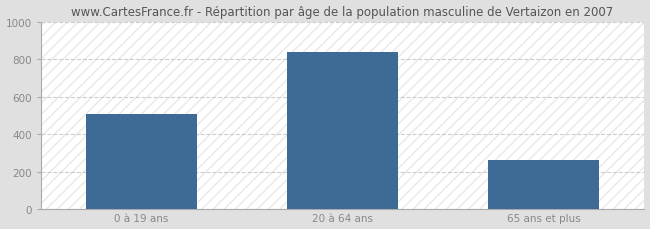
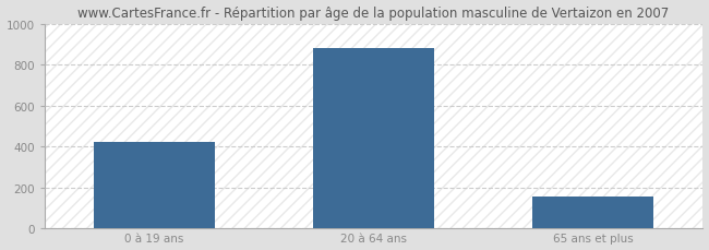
0 à 19 ans: 510 -> 420
20 à 64 ans: 840 -> 880
65 ans et plus: 260 -> 160
